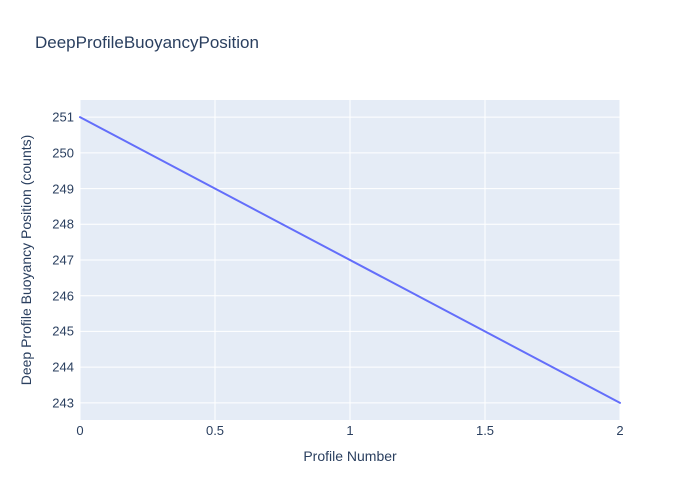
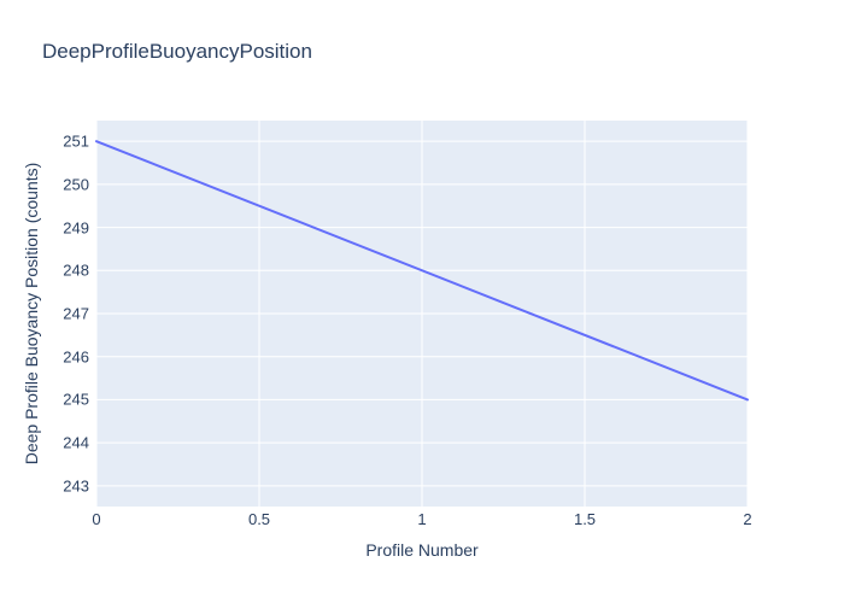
2: 243 -> 245
